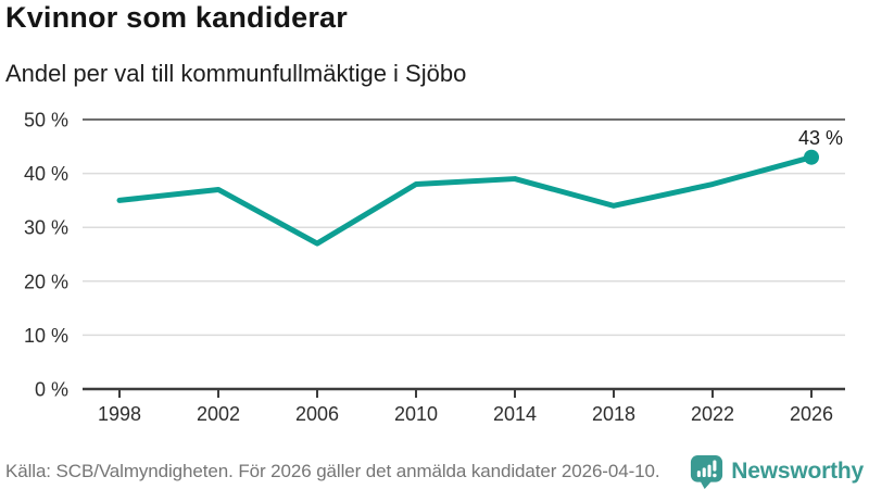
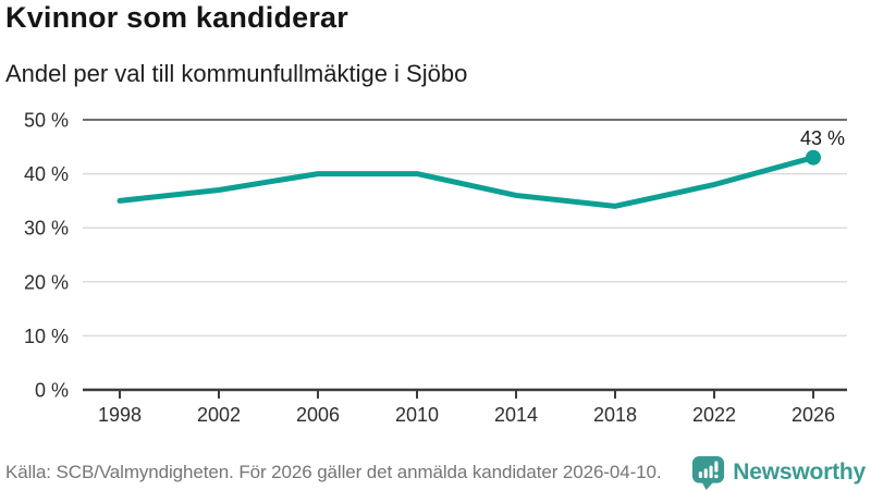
2006: 27% -> 40%
2010: 38% -> 40%
2014: 39% -> 36%
